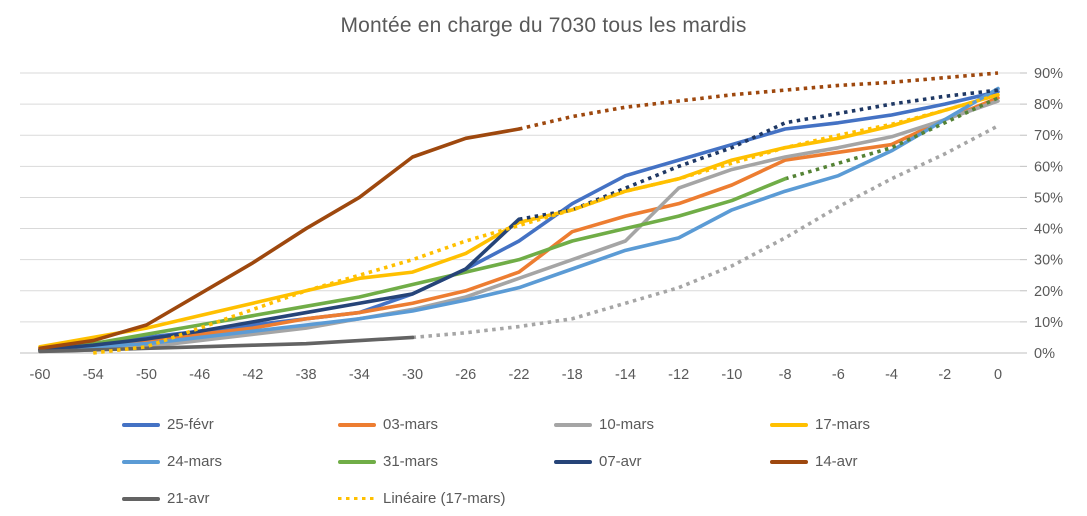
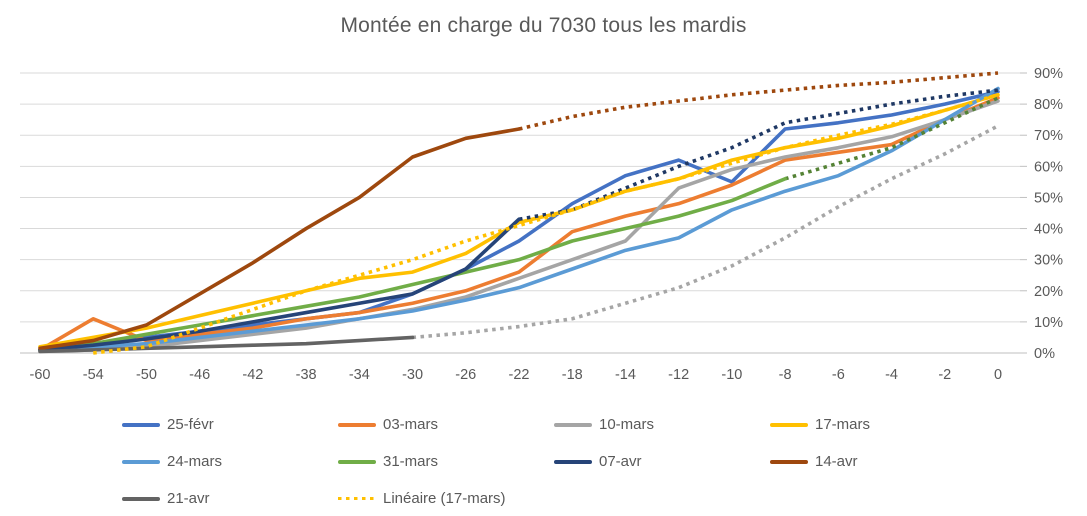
03-mars/-54: 2% -> 11%
25-févr/-10: 67% -> 55%
